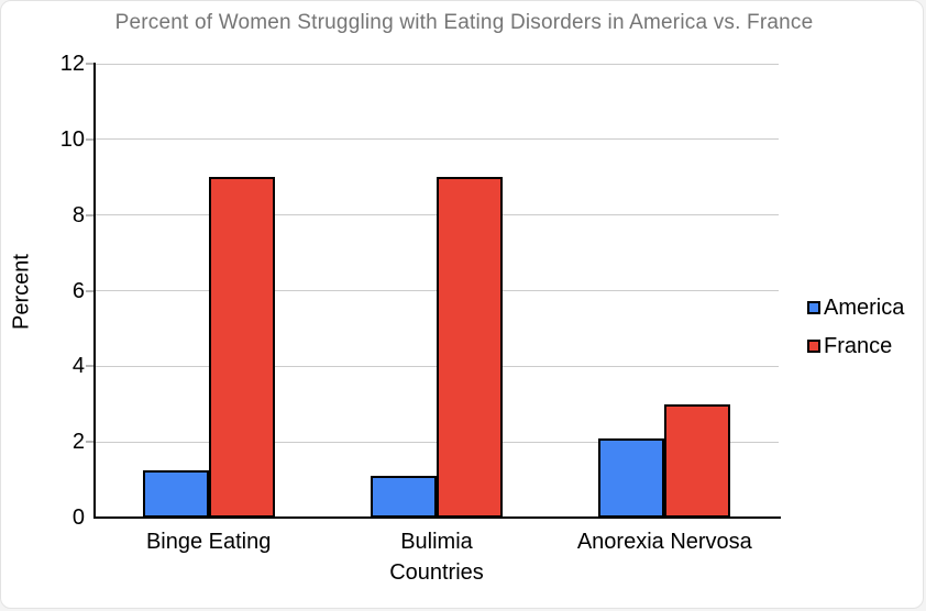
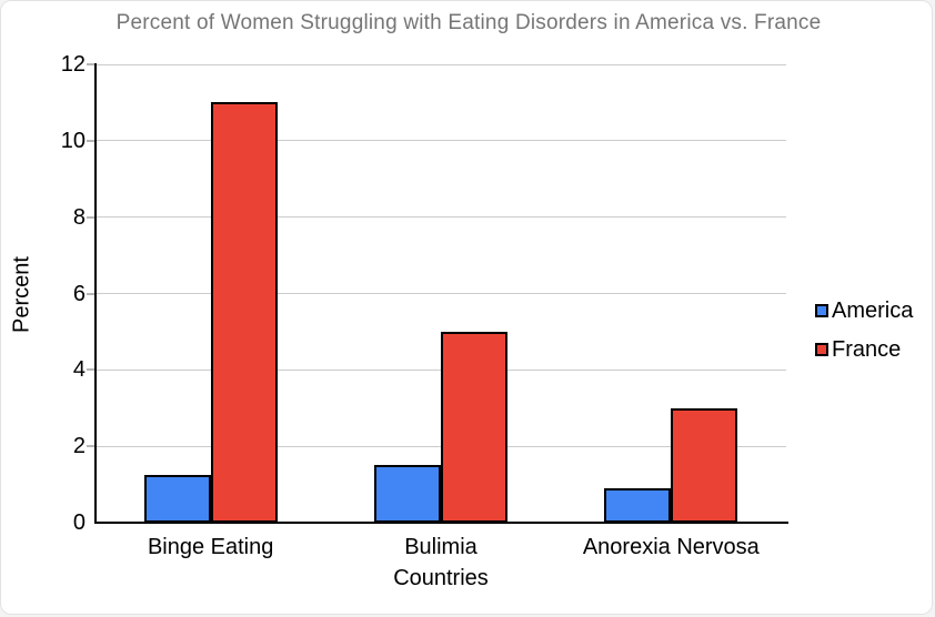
France/Binge Eating: 9 -> 11
America/Bulimia: 1.1 -> 1.5
France/Bulimia: 9 -> 5
America/Anorexia Nervosa: 2.1 -> 0.9
